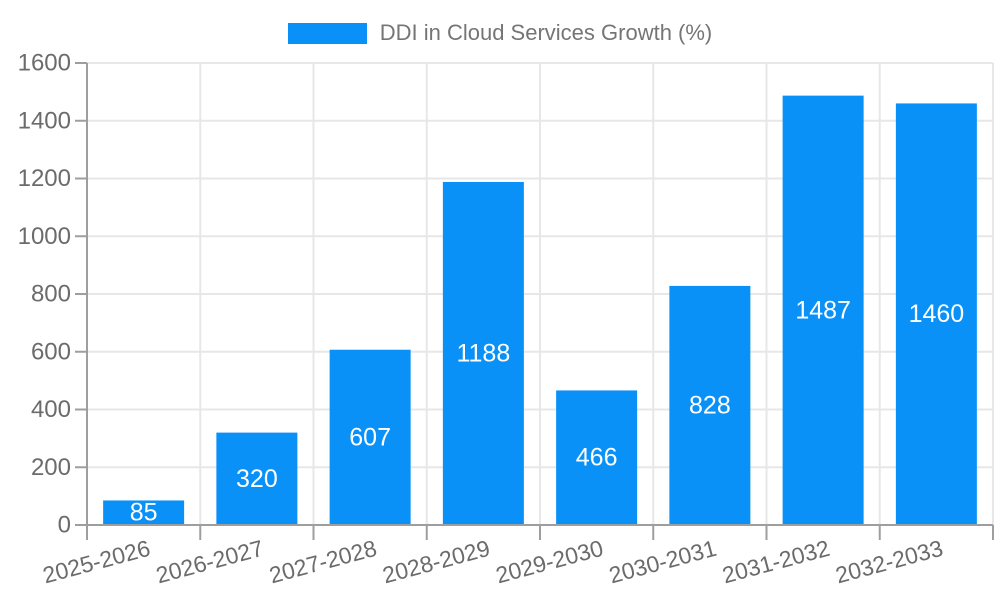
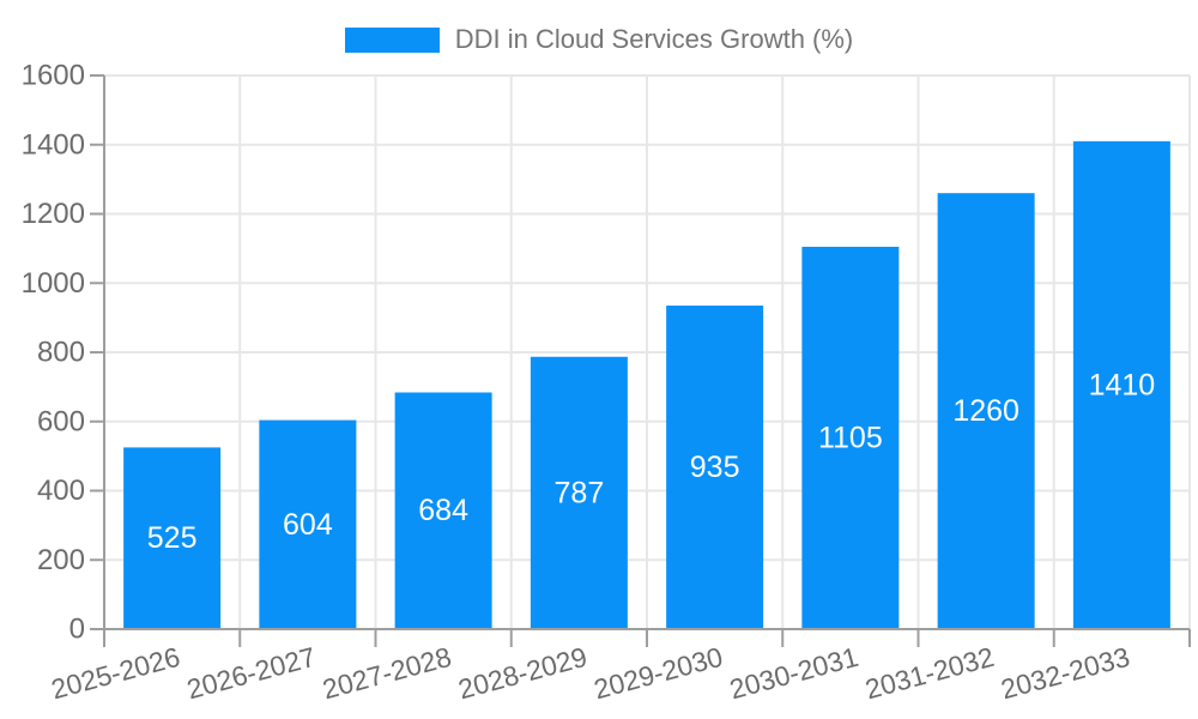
2025-2026: 85 -> 525
2026-2027: 320 -> 604
2027-2028: 607 -> 684
2028-2029: 1188 -> 787
2029-2030: 466 -> 935
2030-2031: 828 -> 1105
2031-2032: 1487 -> 1260
2032-2033: 1460 -> 1410
